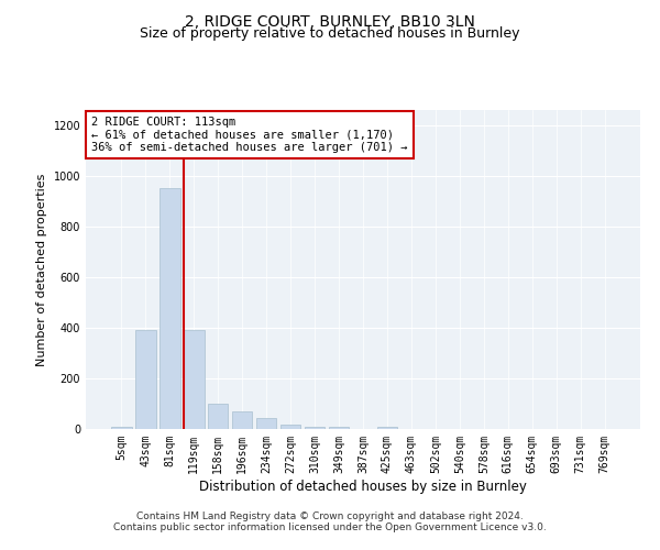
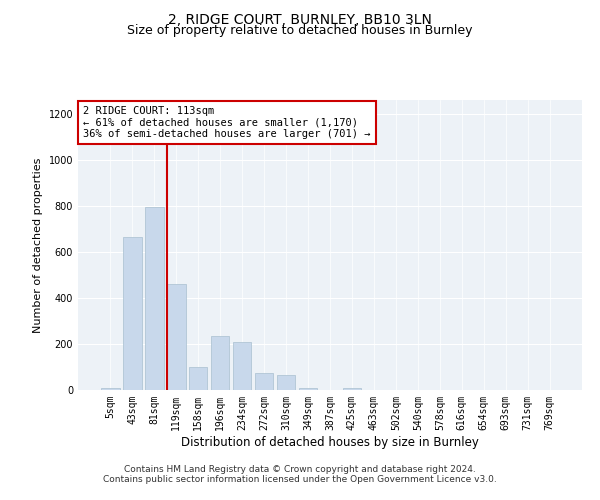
43sqm: 390 -> 665
81sqm: 950 -> 795
119sqm: 390 -> 460
196sqm: 70 -> 235
234sqm: 42 -> 210
272sqm: 18 -> 75
310sqm: 10 -> 65
